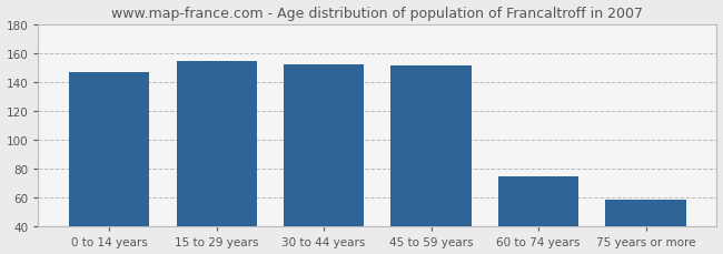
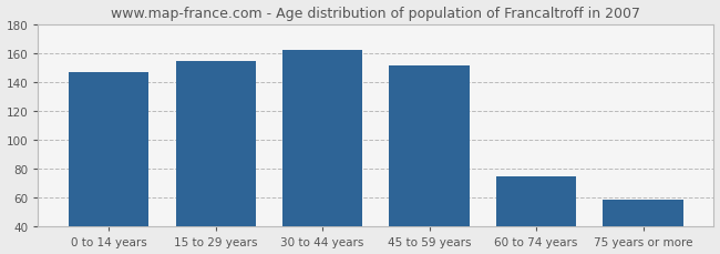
30 to 44 years: 152 -> 162
